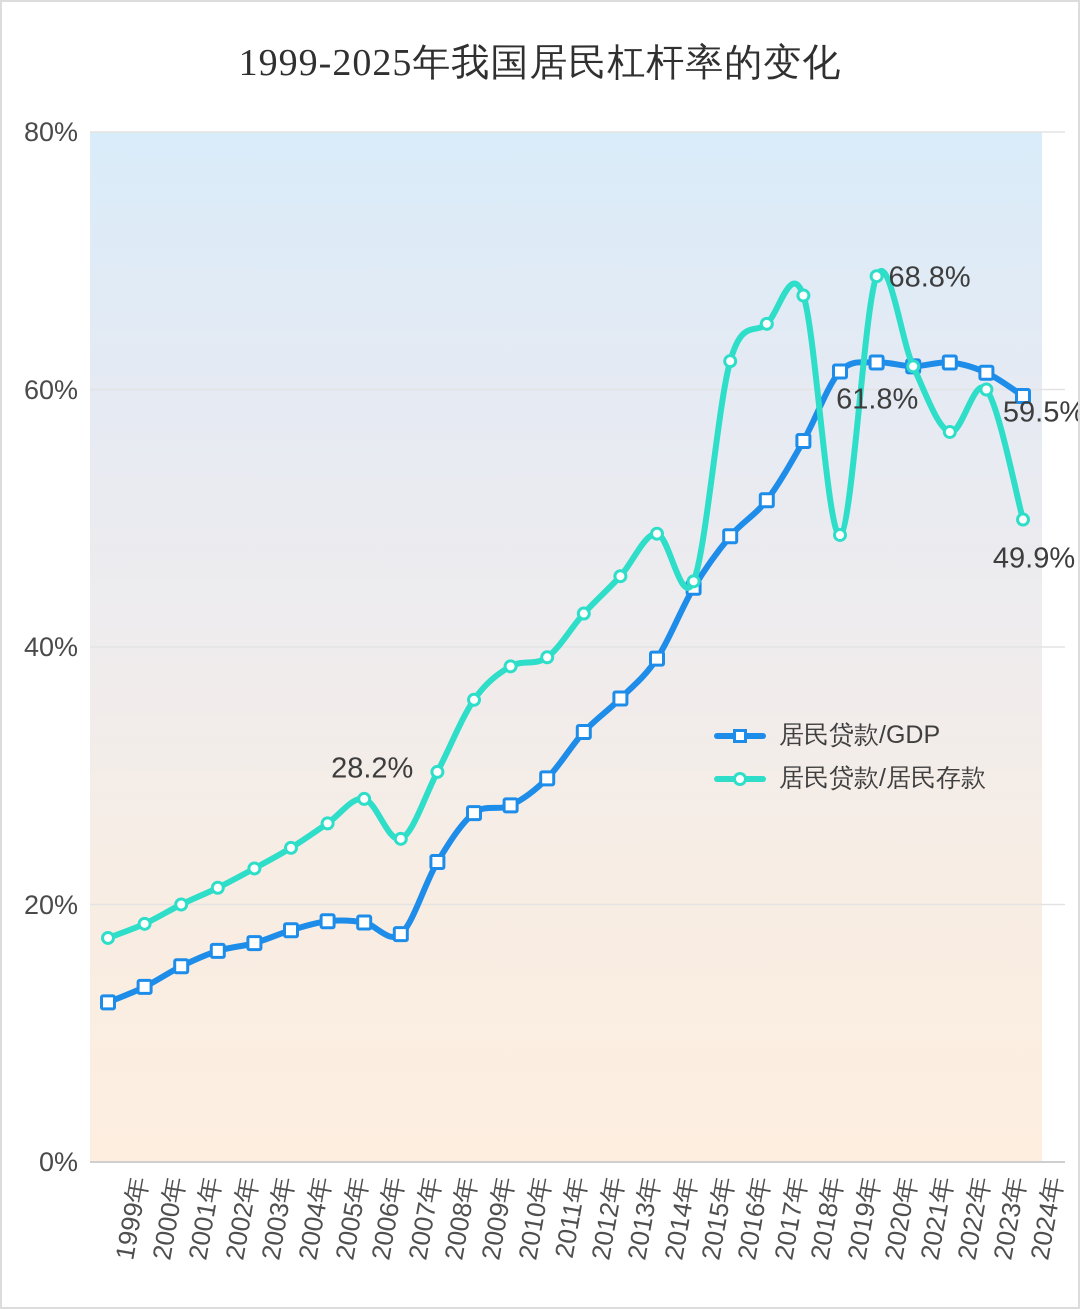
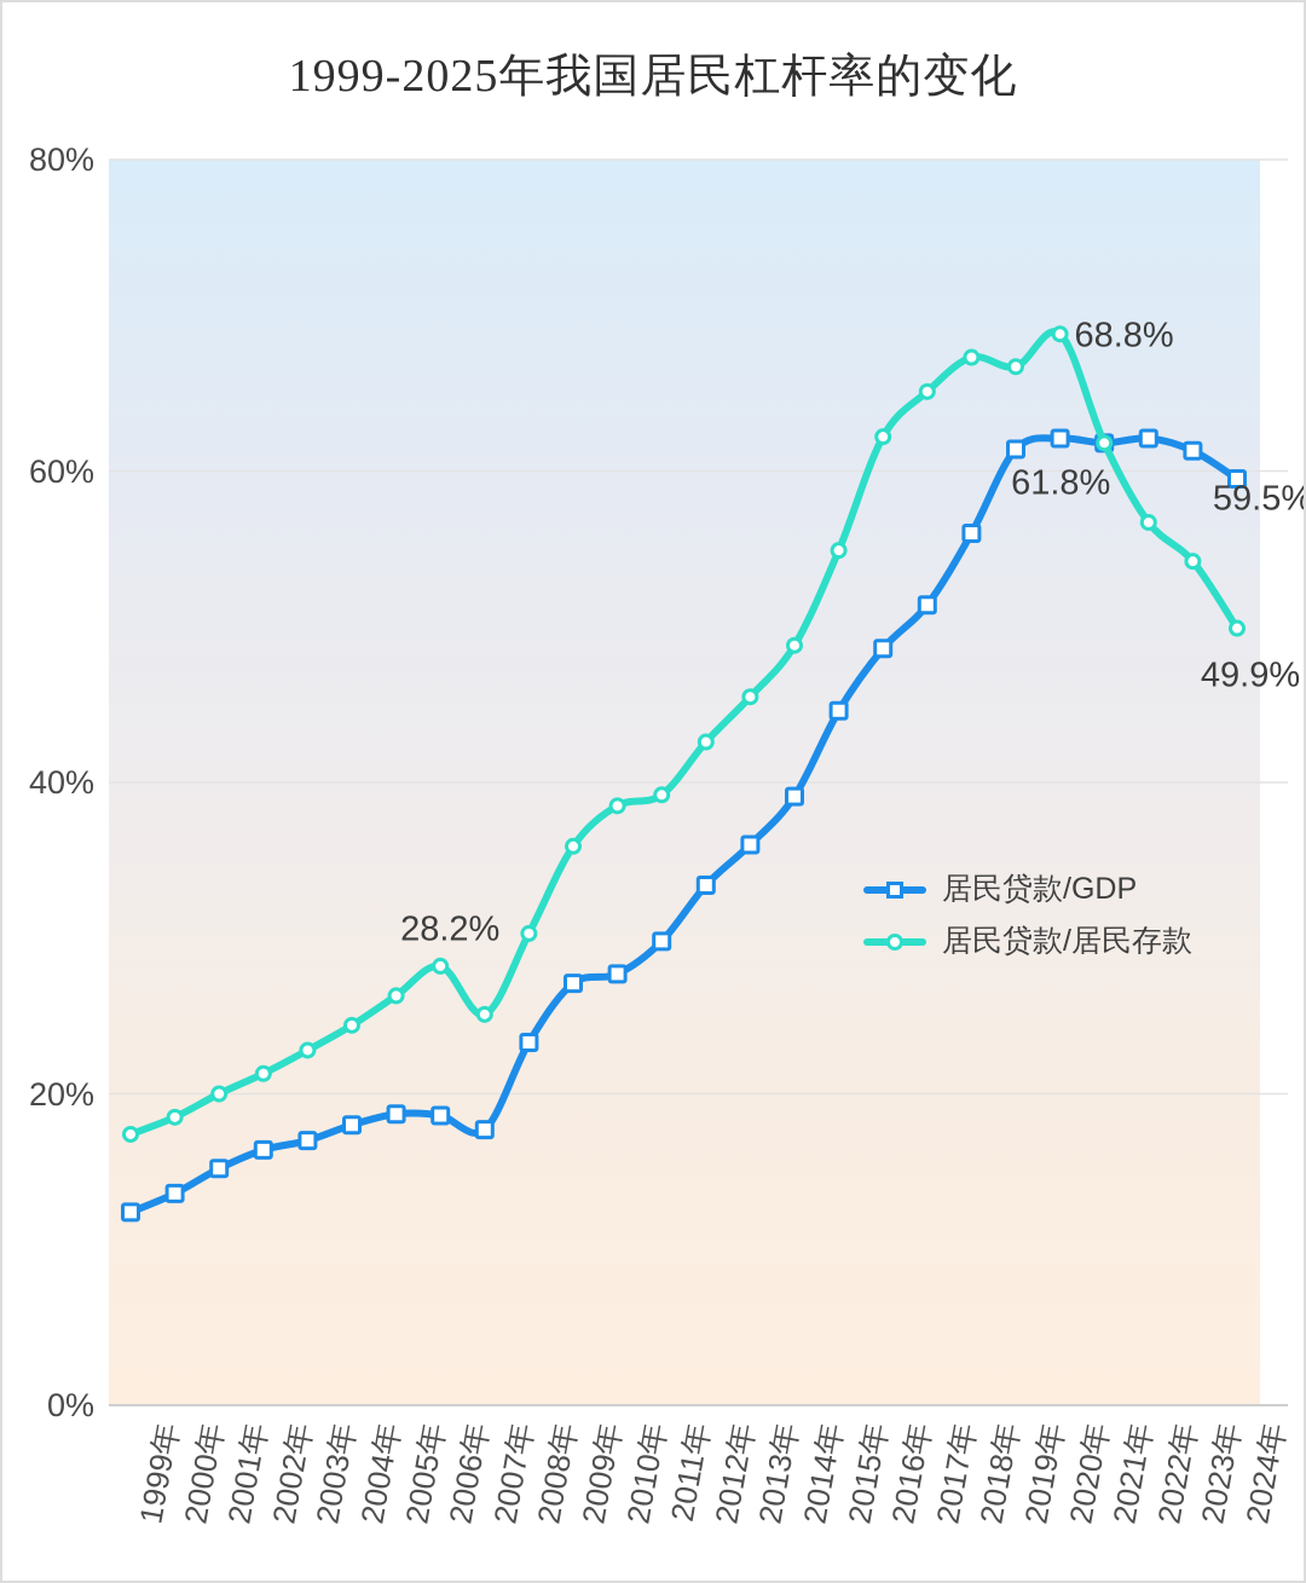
居民贷款/居民存款/2015年: 45.1% -> 54.9%
居民贷款/居民存款/2019年: 48.7% -> 66.7%
居民贷款/居民存款/2023年: 60.0% -> 54.2%
